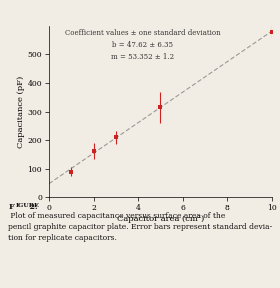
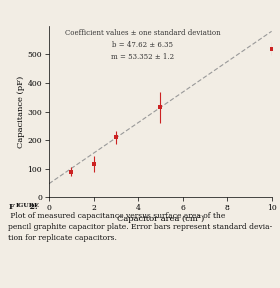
2: 162 -> 115
10: 580 -> 520
